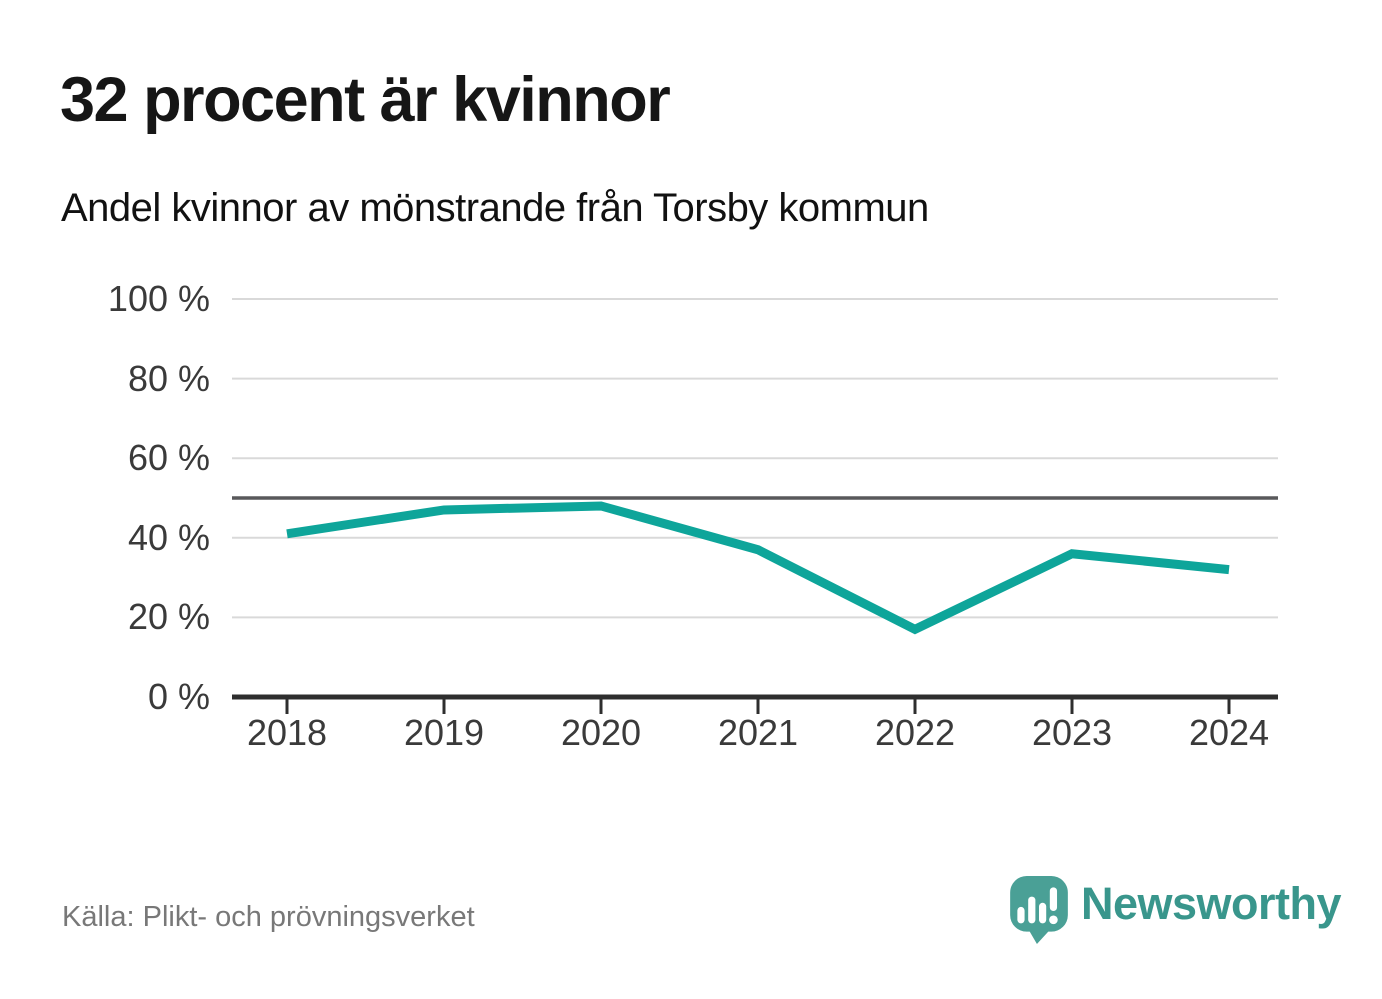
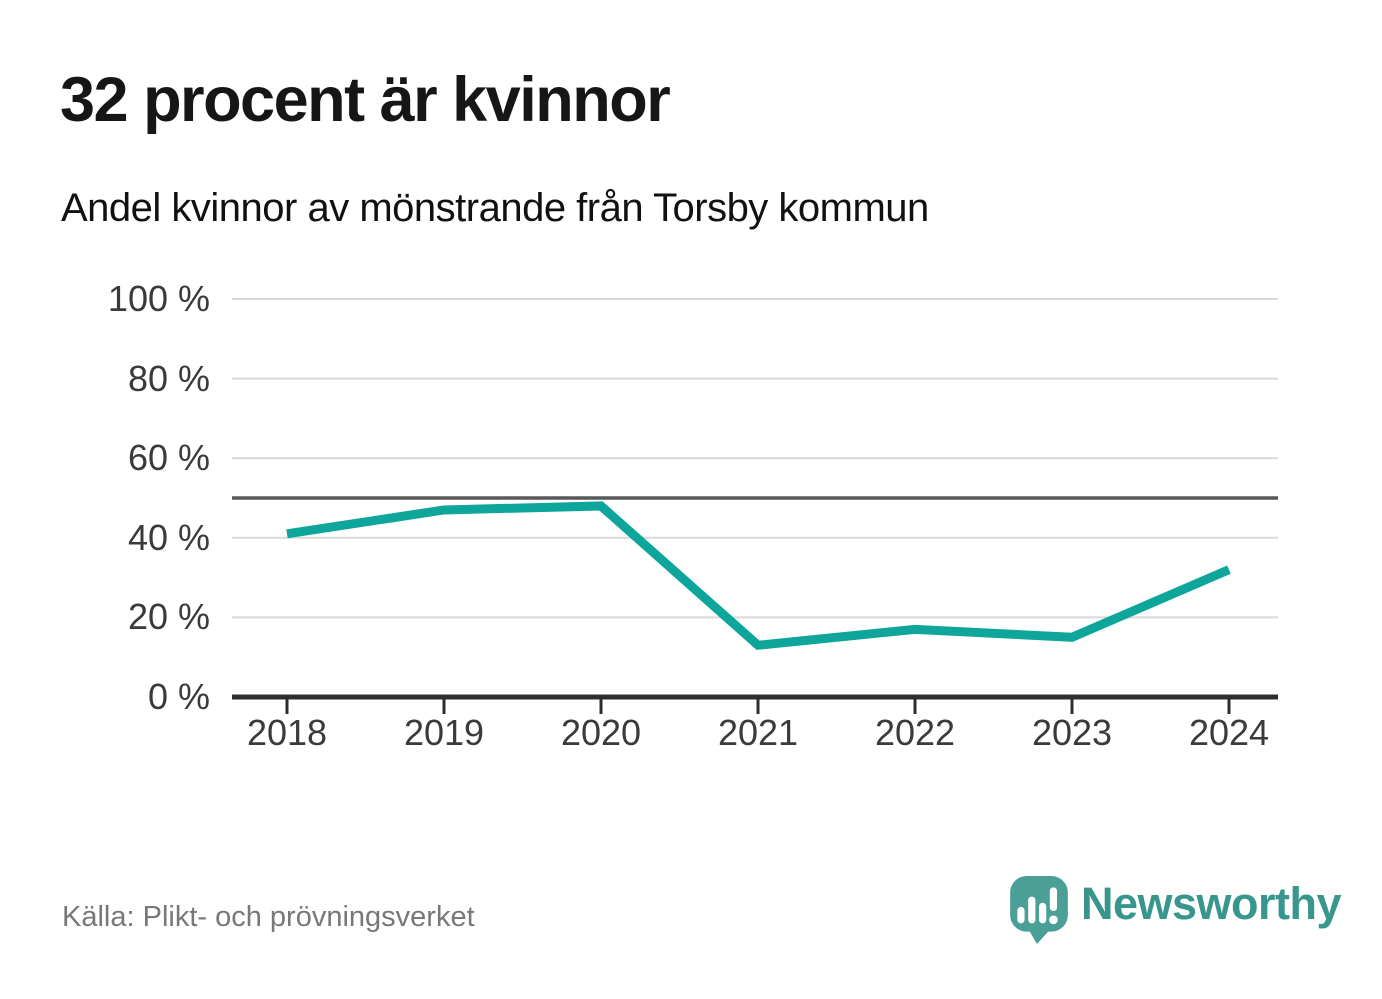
2021: 37% -> 13%
2023: 36% -> 15%
